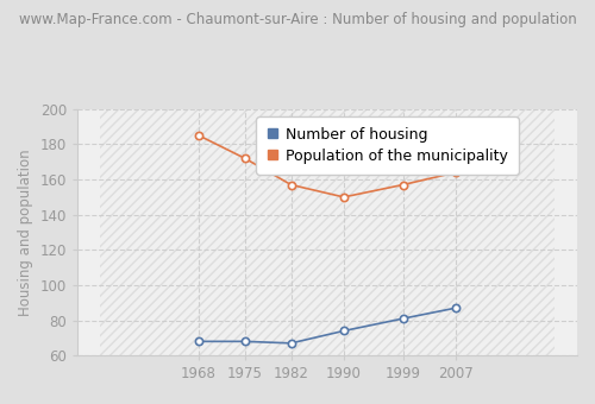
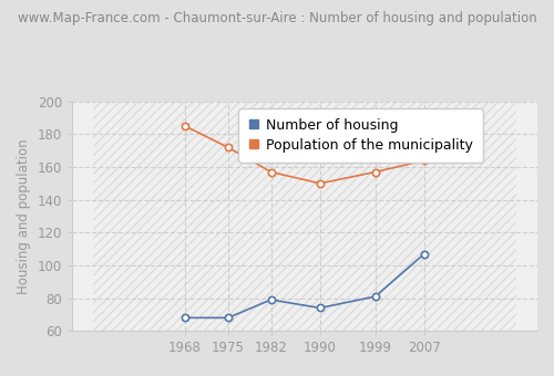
Number of housing/1982: 67 -> 79
Number of housing/2007: 87 -> 107
